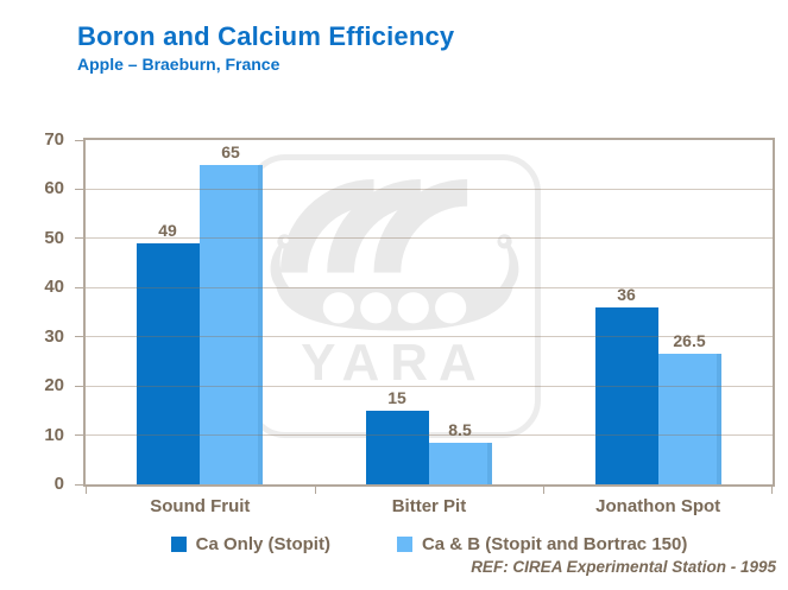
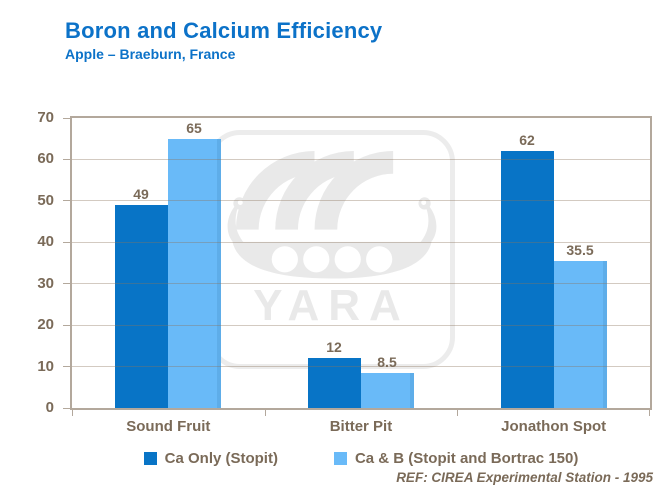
Ca Only (Stopit)/Bitter Pit: 15 -> 12
Ca Only (Stopit)/Jonathon Spot: 36 -> 62
Ca & B (Stopit and Bortrac 150)/Jonathon Spot: 26.5 -> 35.5
